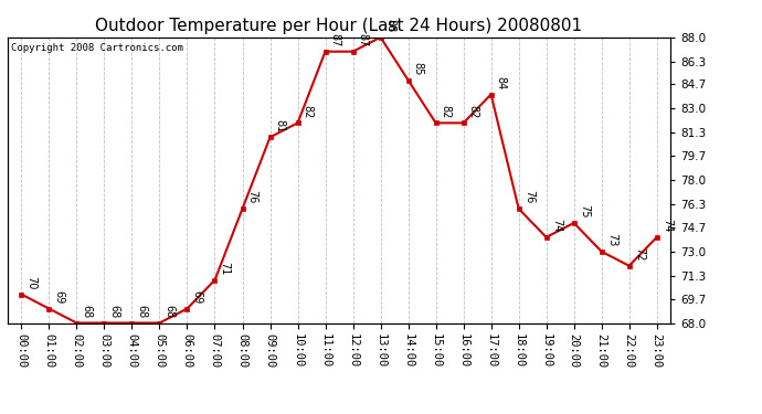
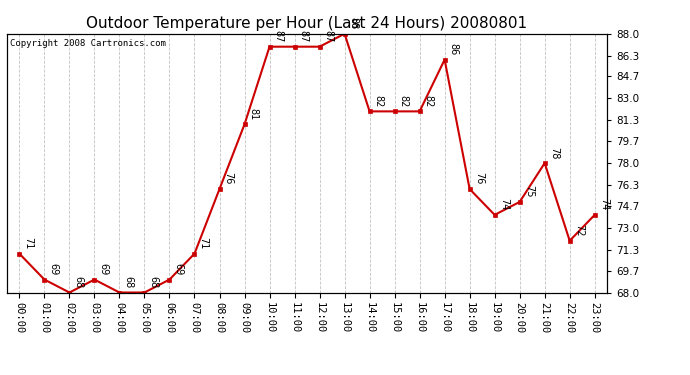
00:00: 70 -> 71
03:00: 68 -> 69
10:00: 82 -> 87
14:00: 85 -> 82
17:00: 84 -> 86
21:00: 73 -> 78
